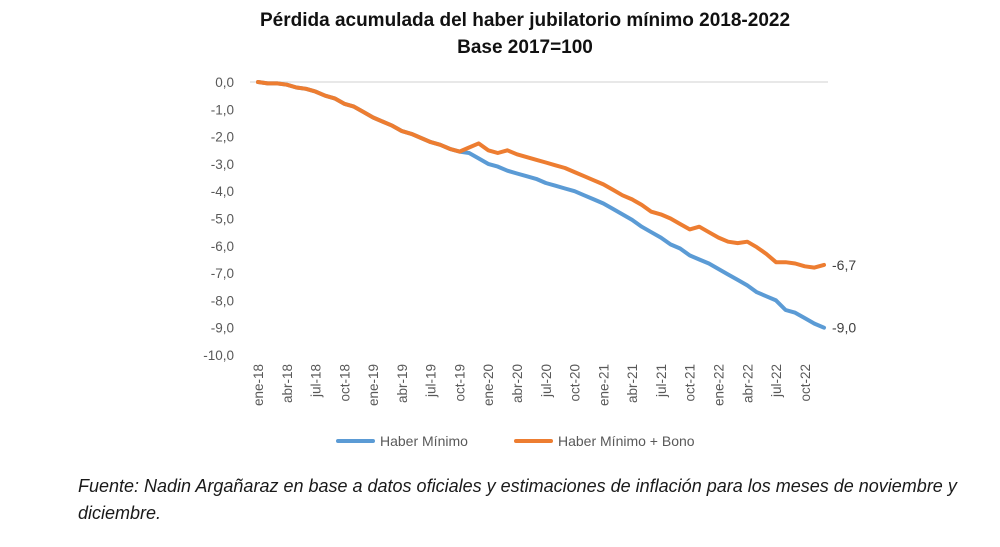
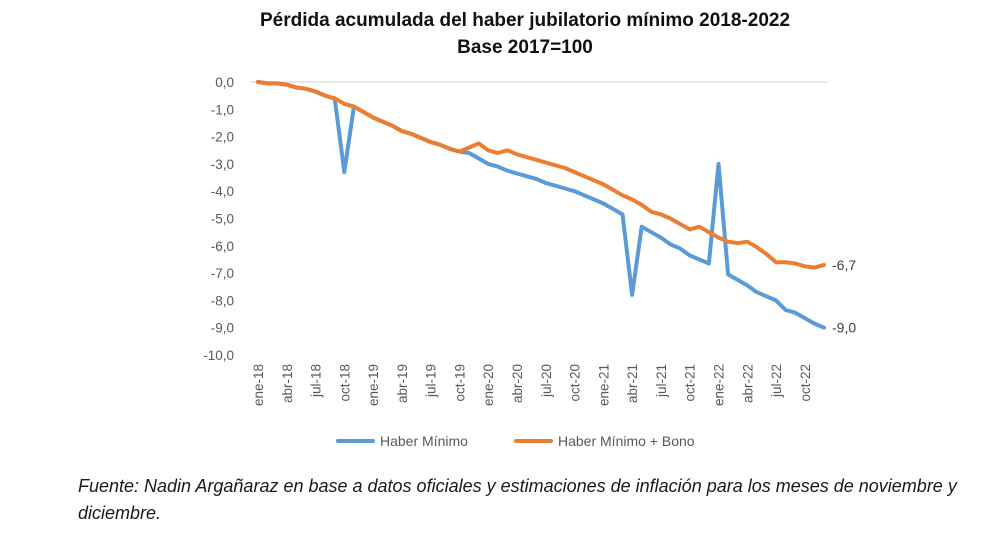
Haber Mínimo/oct-18: -0,8 -> -3,3
Haber Mínimo/abr-21: -5,0 -> -7,8
Haber Mínimo/ene-22: -6,8 -> -3,0
